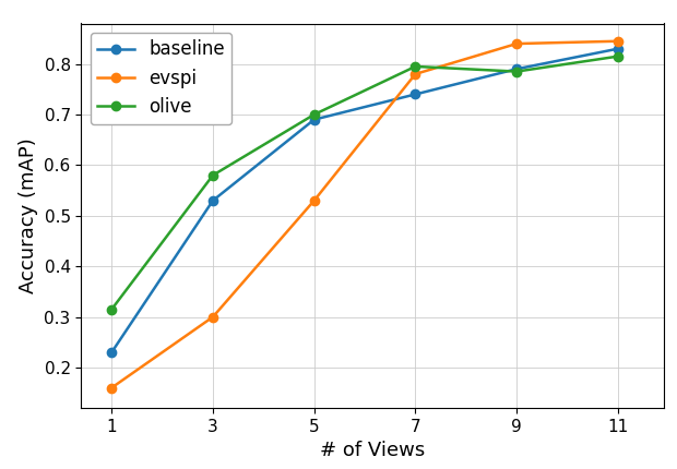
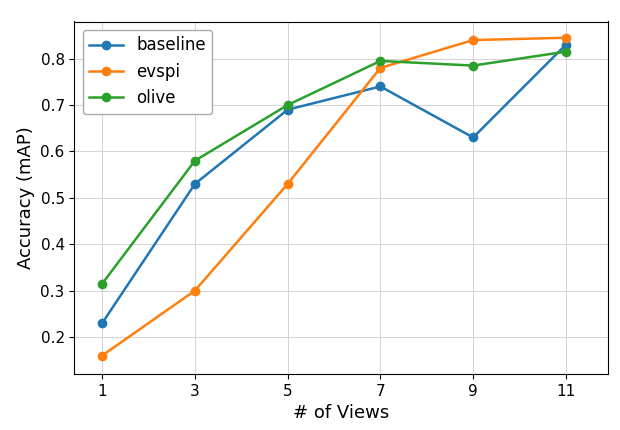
baseline/9: 0.79 -> 0.63
